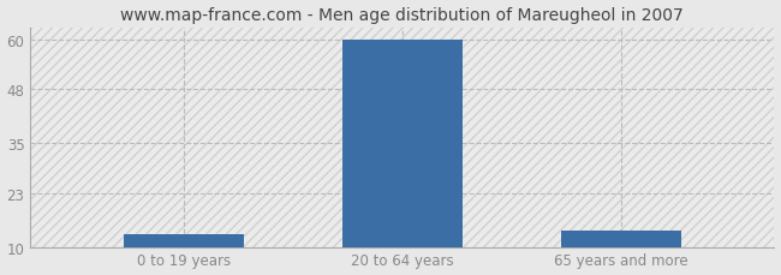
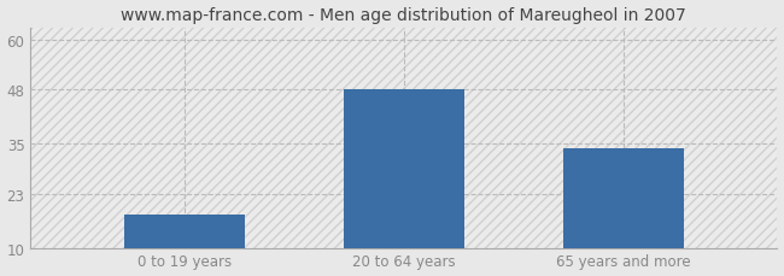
0 to 19 years: 13 -> 18
20 to 64 years: 60 -> 48
65 years and more: 14 -> 34
